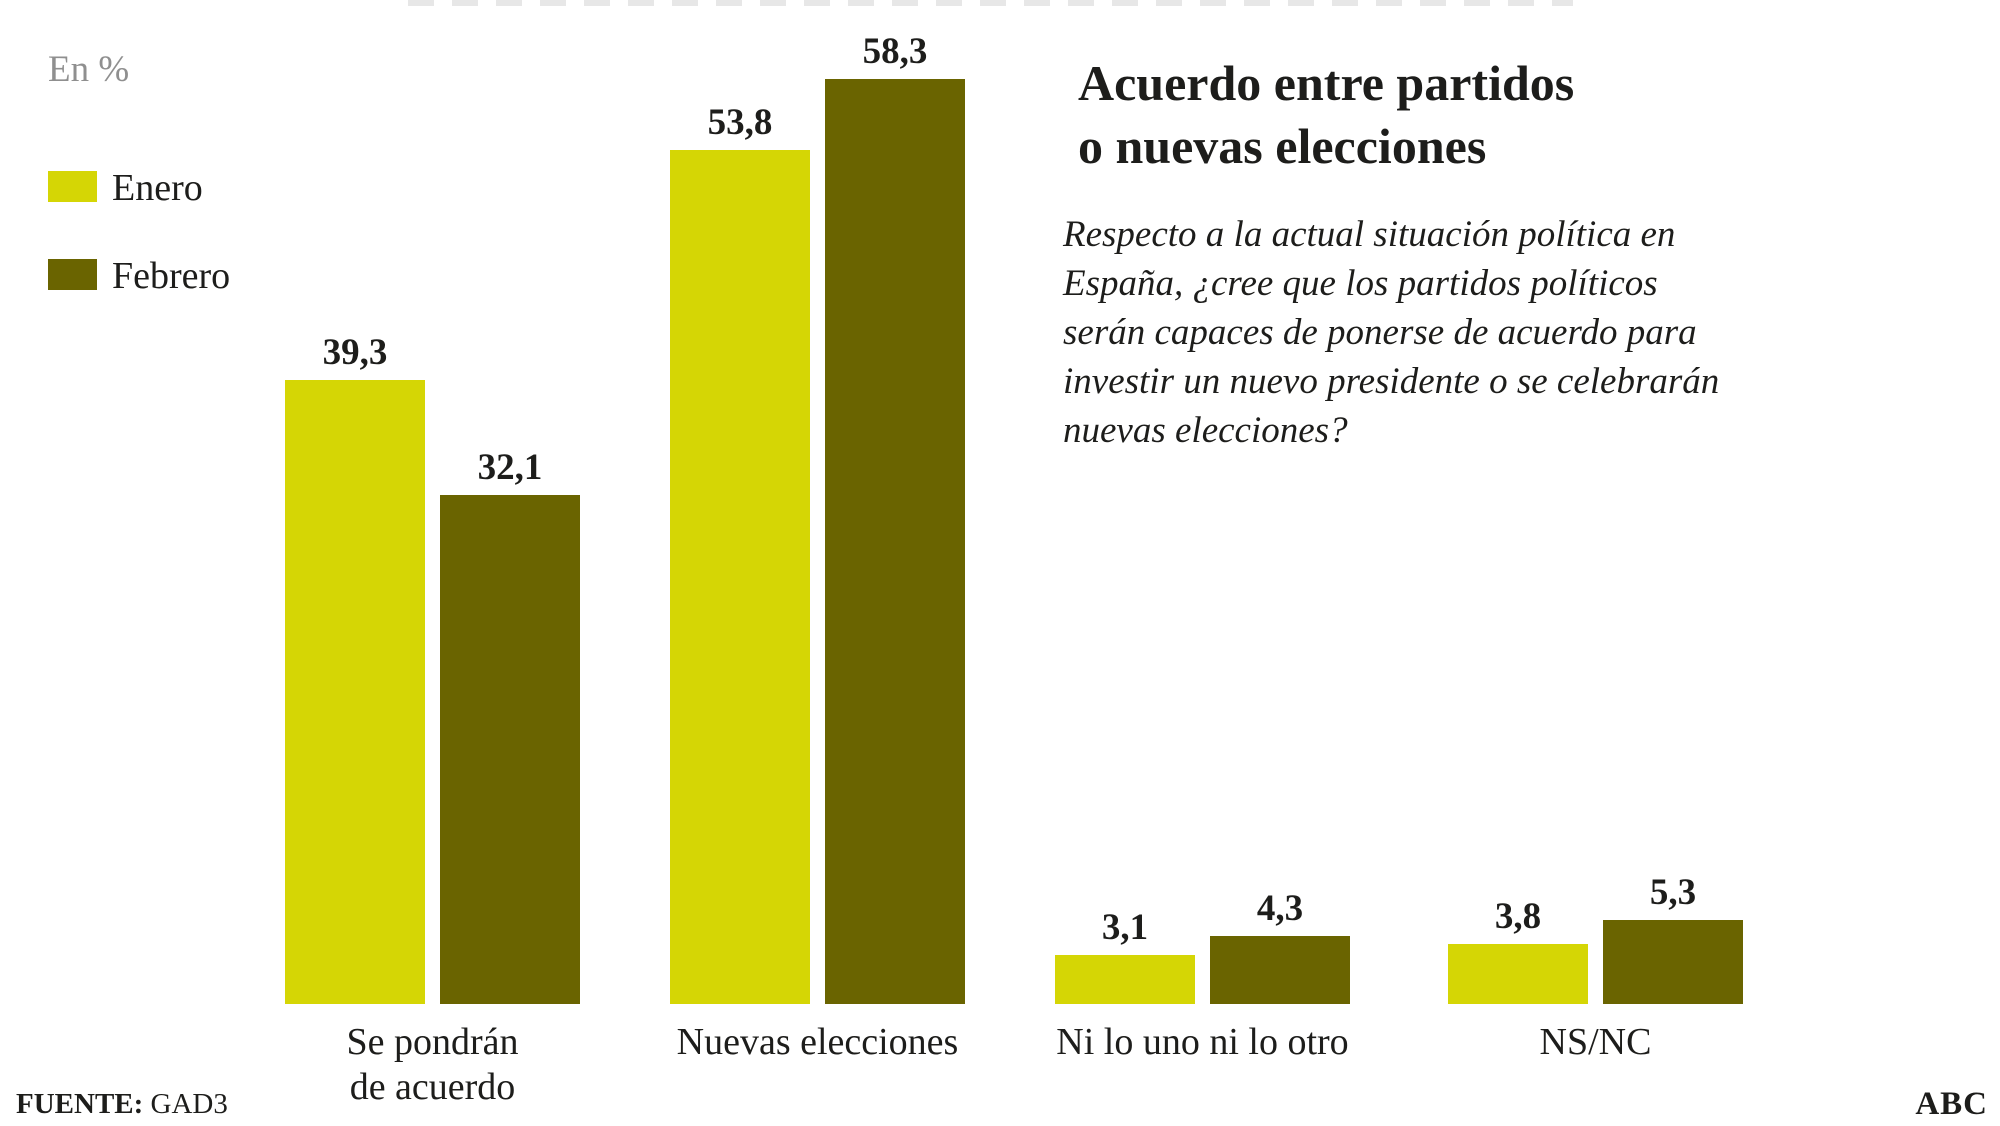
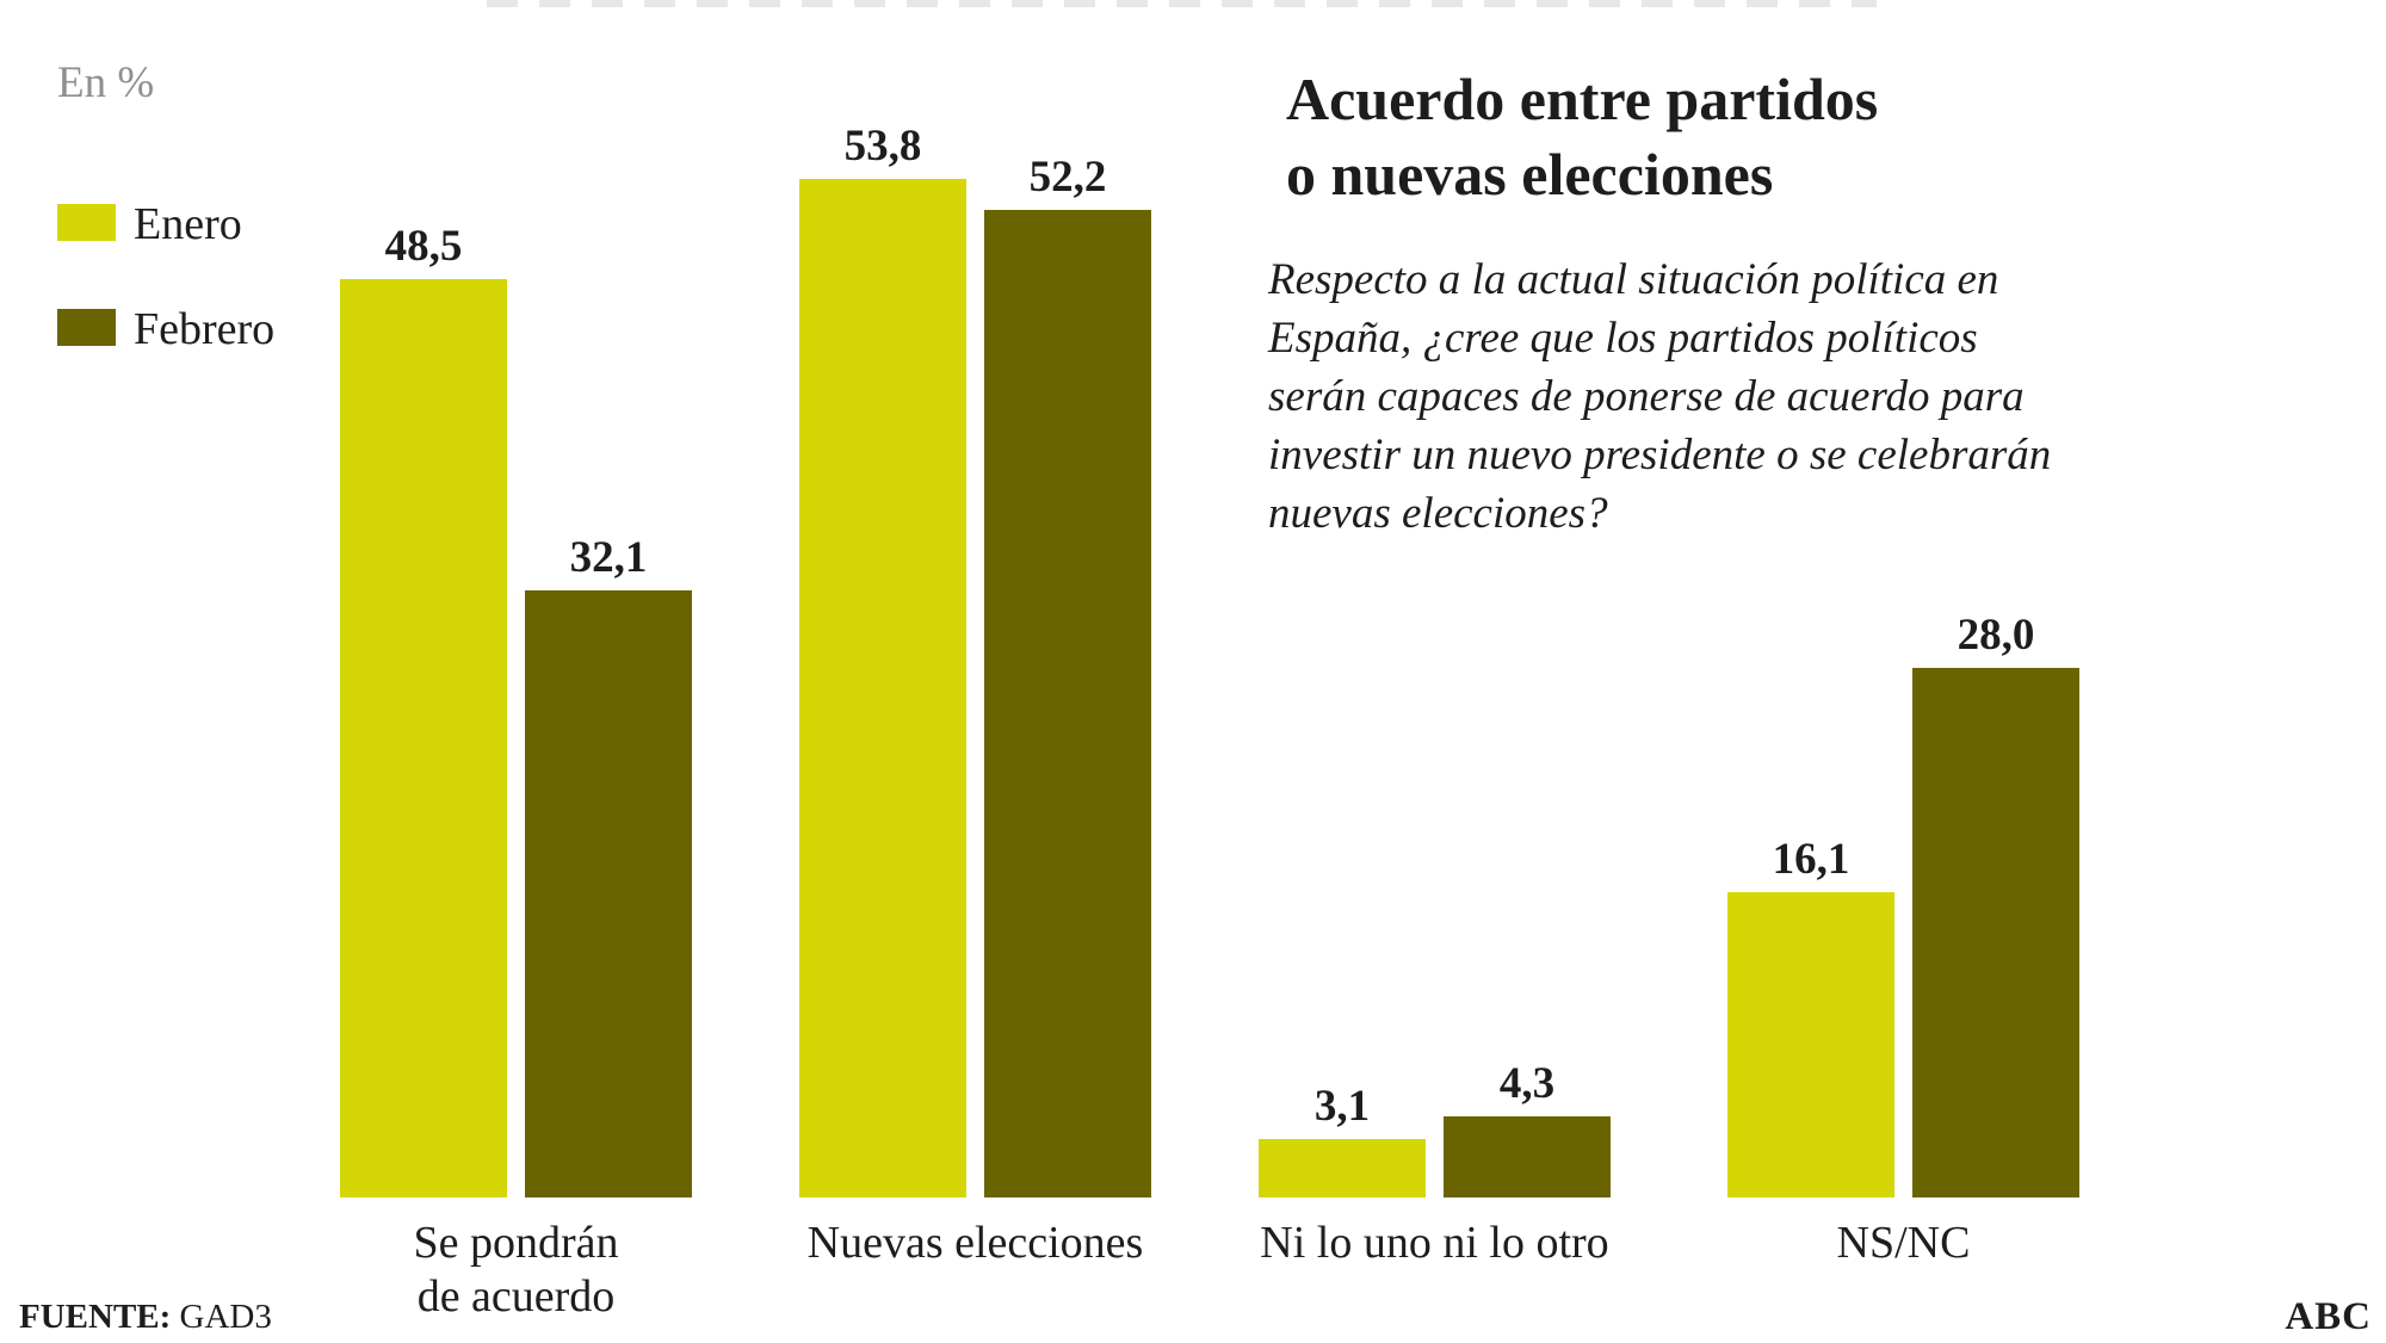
Enero/Se pondrán de acuerdo: 39,3 -> 48,5
Febrero/Nuevas elecciones: 58,3 -> 52,2
Enero/NS/NC: 3,8 -> 16,1
Febrero/NS/NC: 5,3 -> 28,0
